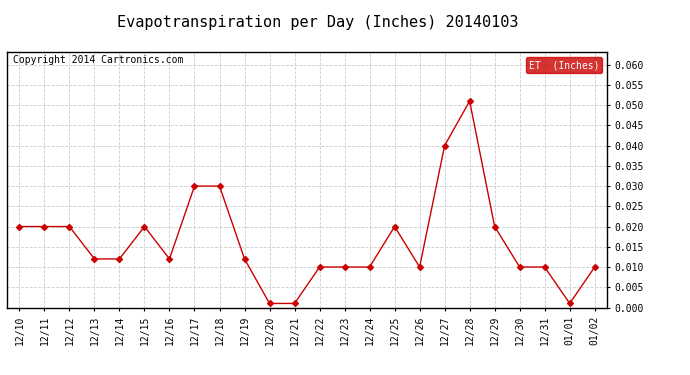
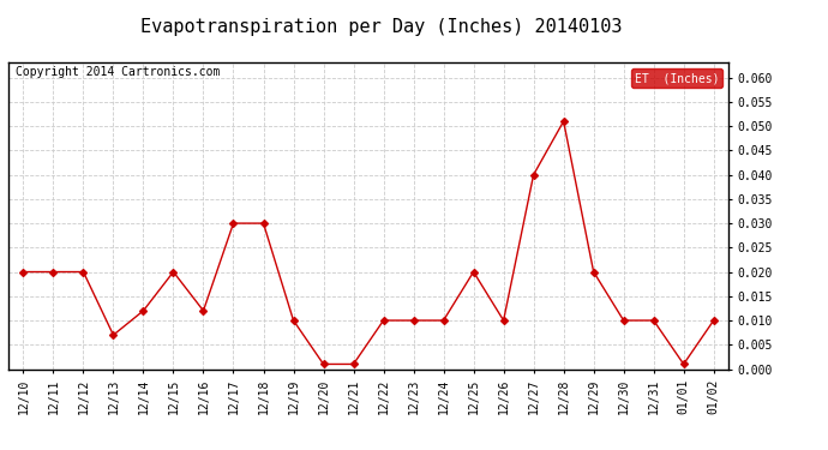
12/13: 0.012 -> 0.007
12/19: 0.012 -> 0.010
